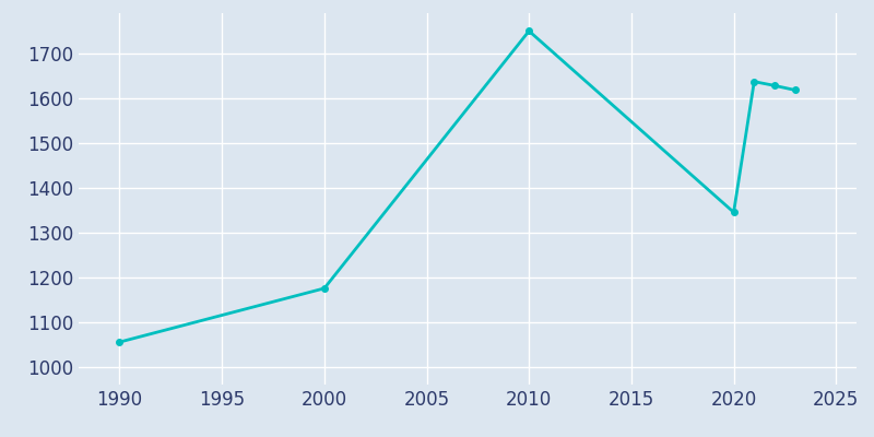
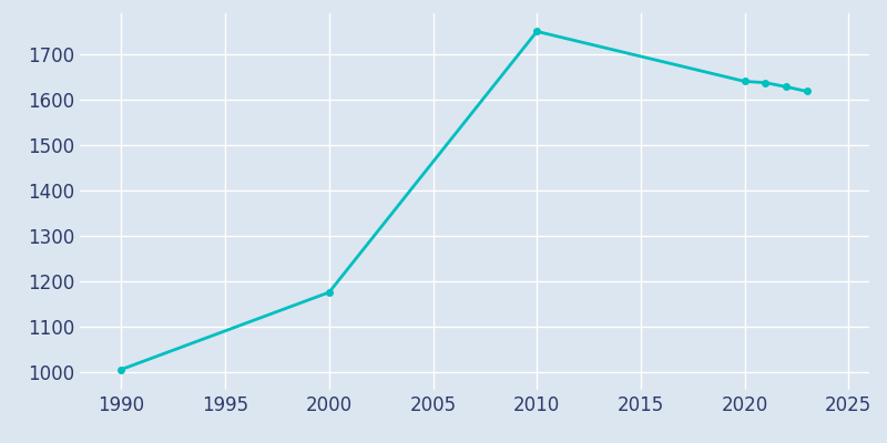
1990: 1055 -> 1005
2020: 1345 -> 1640
